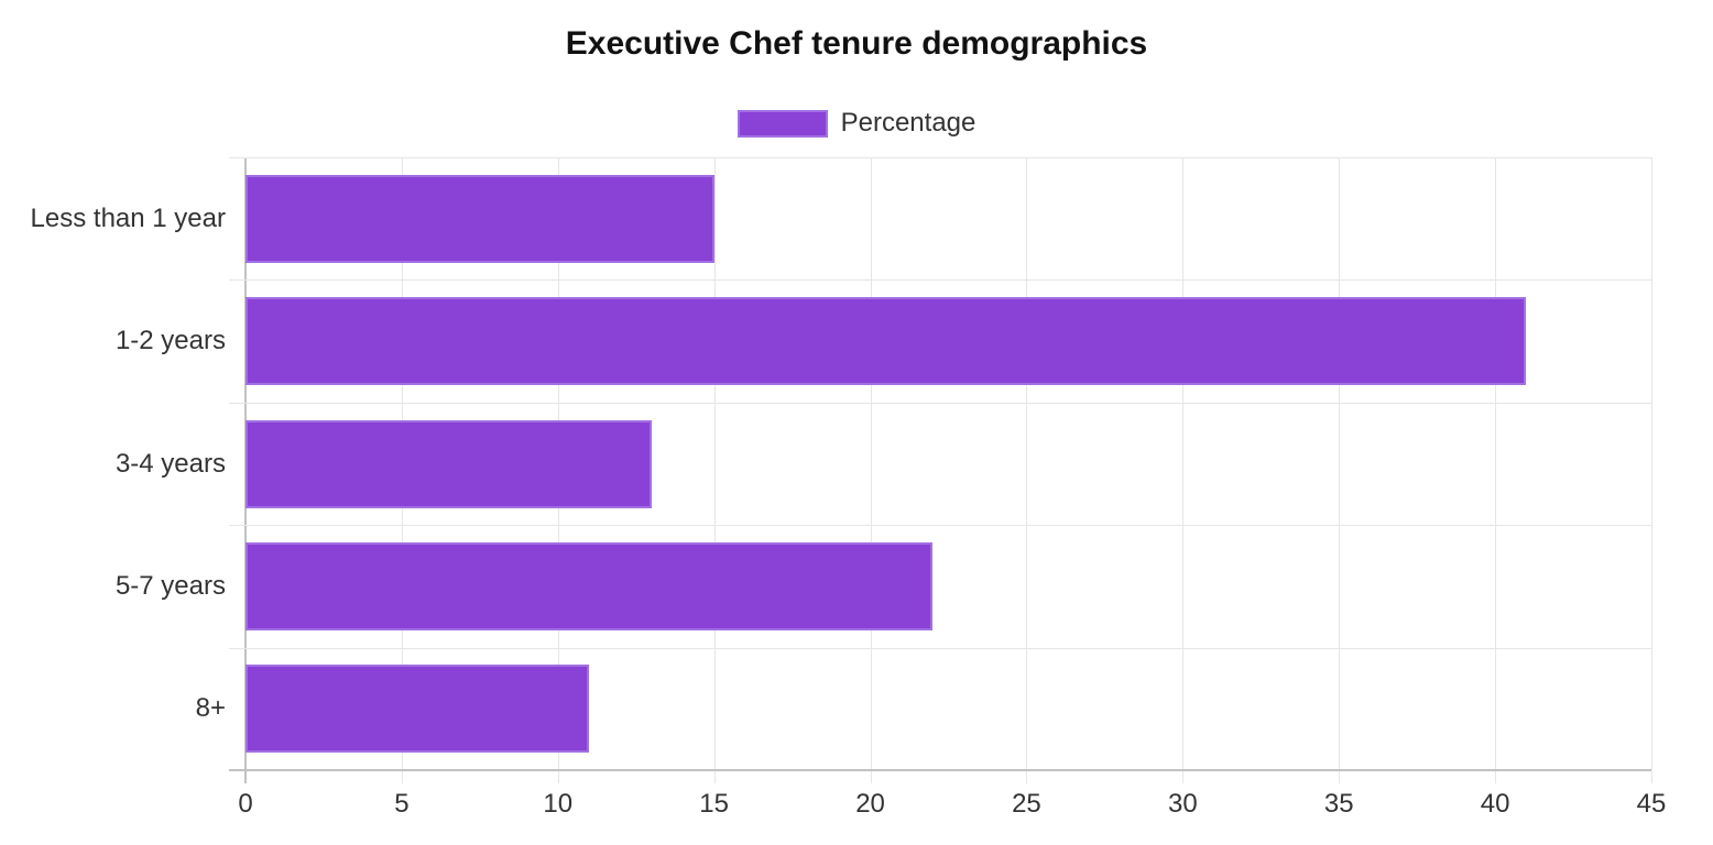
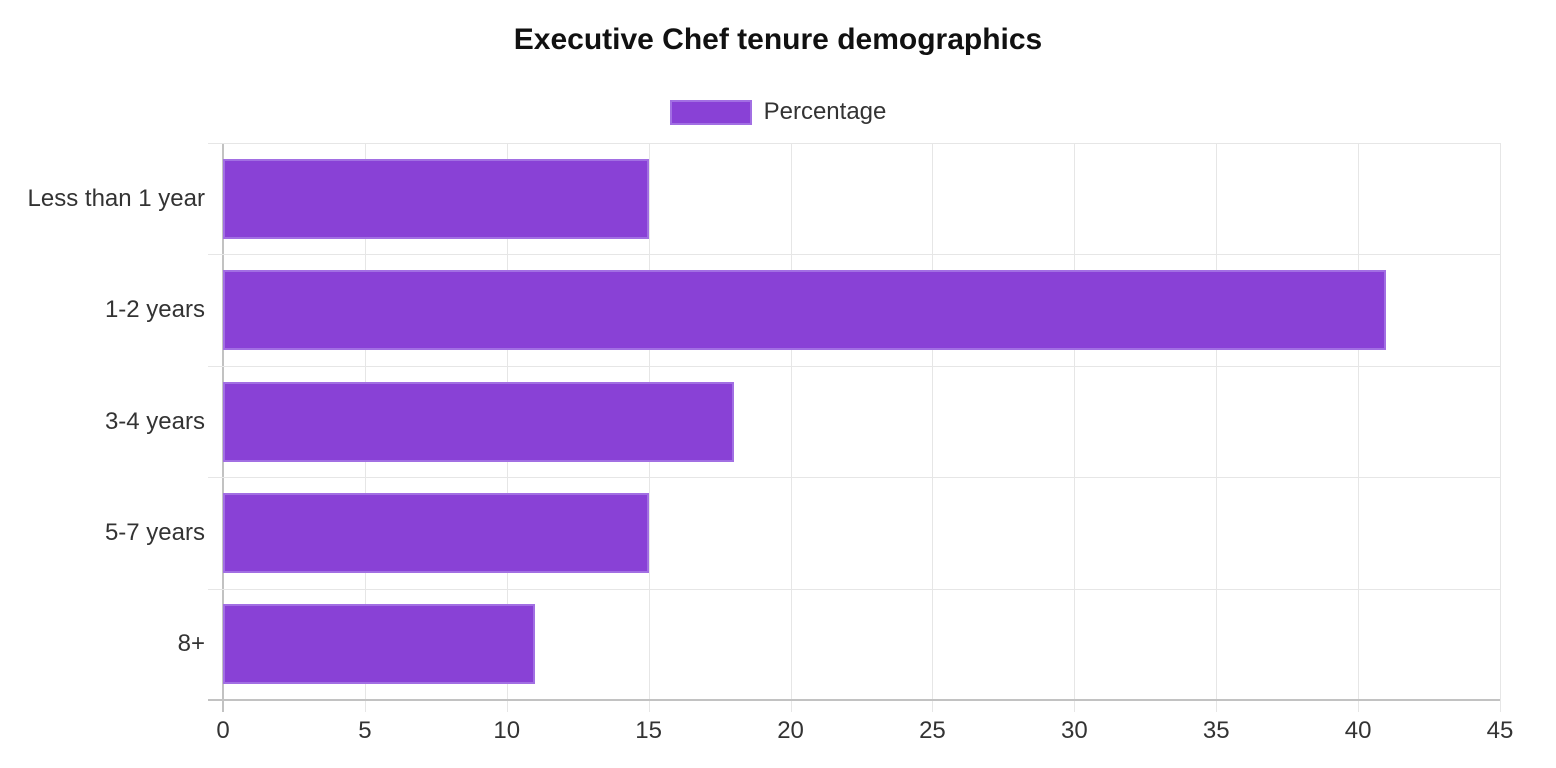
3-4 years: 13 -> 18
5-7 years: 22 -> 15
